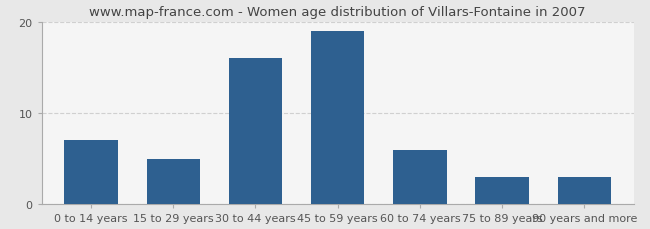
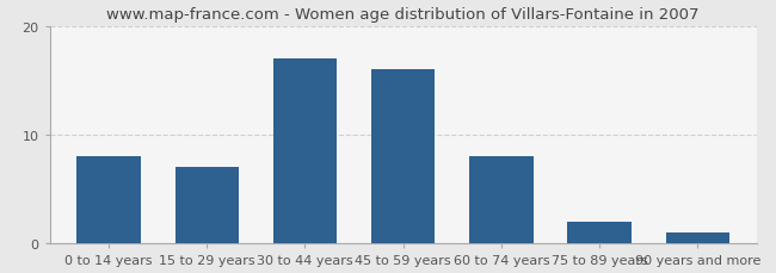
0 to 14 years: 7 -> 8
15 to 29 years: 5 -> 7
30 to 44 years: 16 -> 17
45 to 59 years: 19 -> 16
60 to 74 years: 6 -> 8
75 to 89 years: 3 -> 2
90 years and more: 3 -> 1
